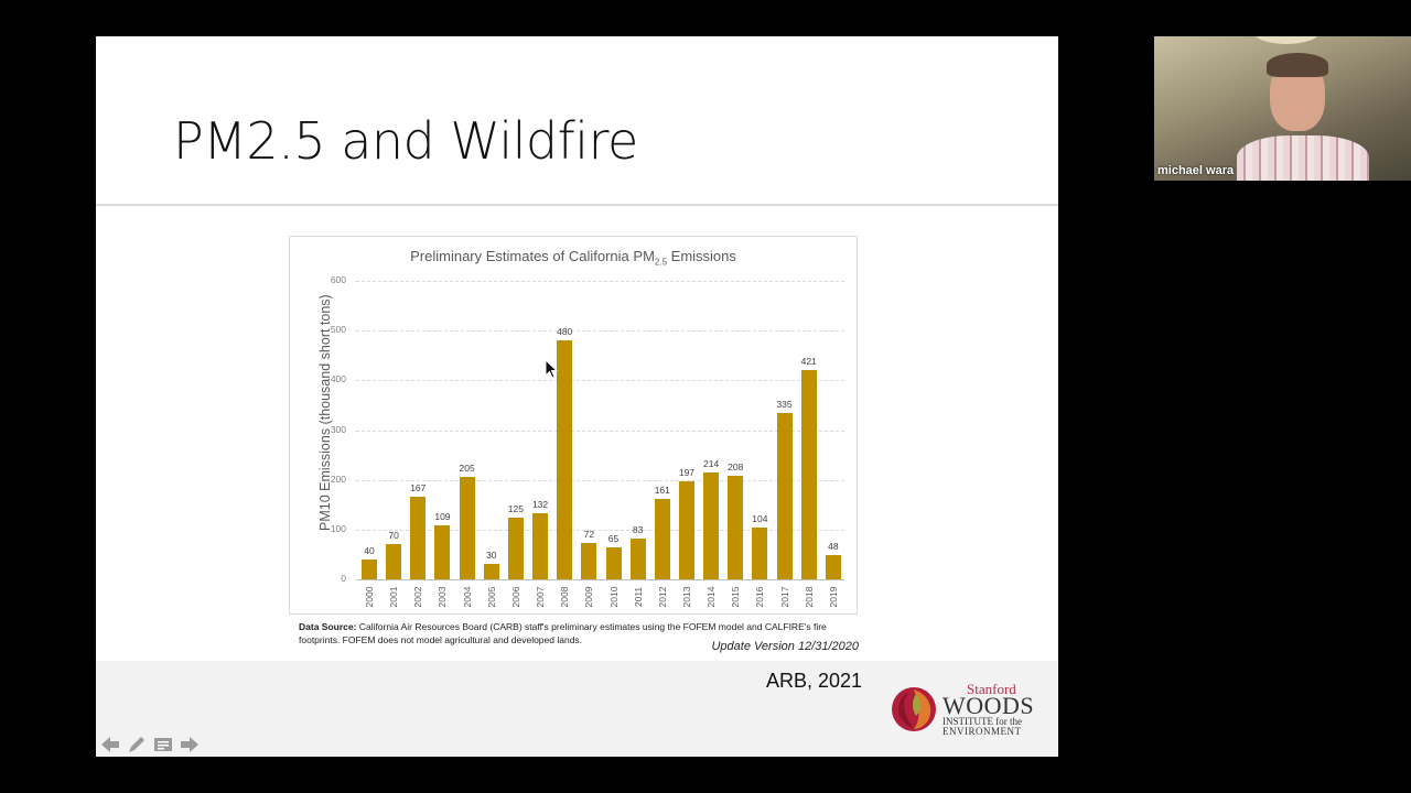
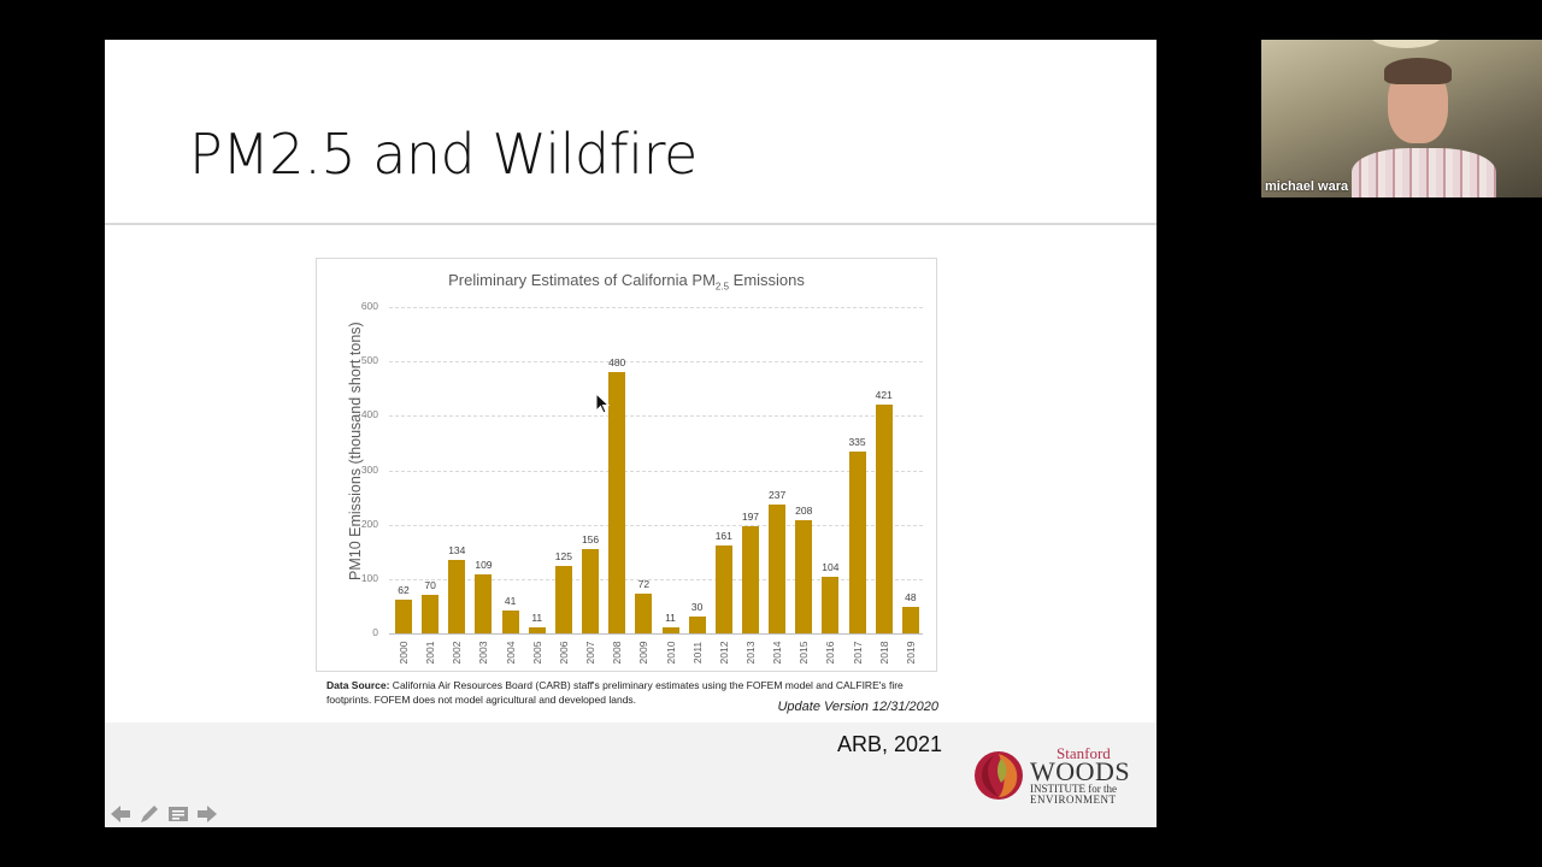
2000: 40 -> 62
2002: 167 -> 134
2004: 205 -> 41
2005: 30 -> 11
2007: 132 -> 156
2010: 65 -> 11
2011: 83 -> 30
2014: 214 -> 237
